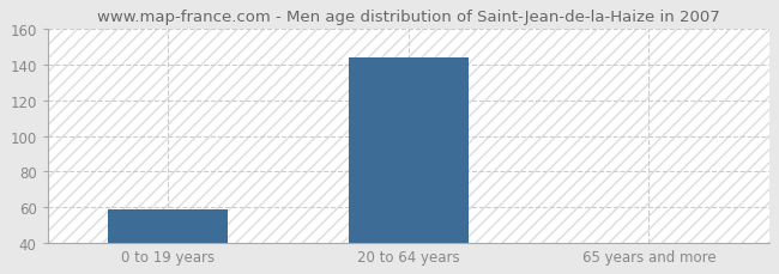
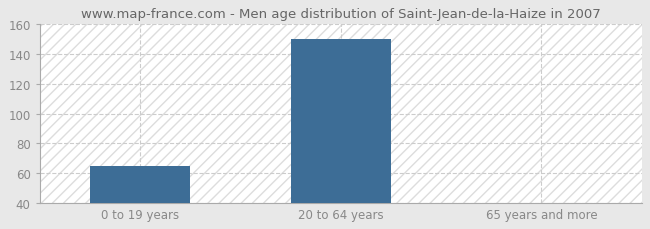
0 to 19 years: 59 -> 65
20 to 64 years: 144 -> 150
